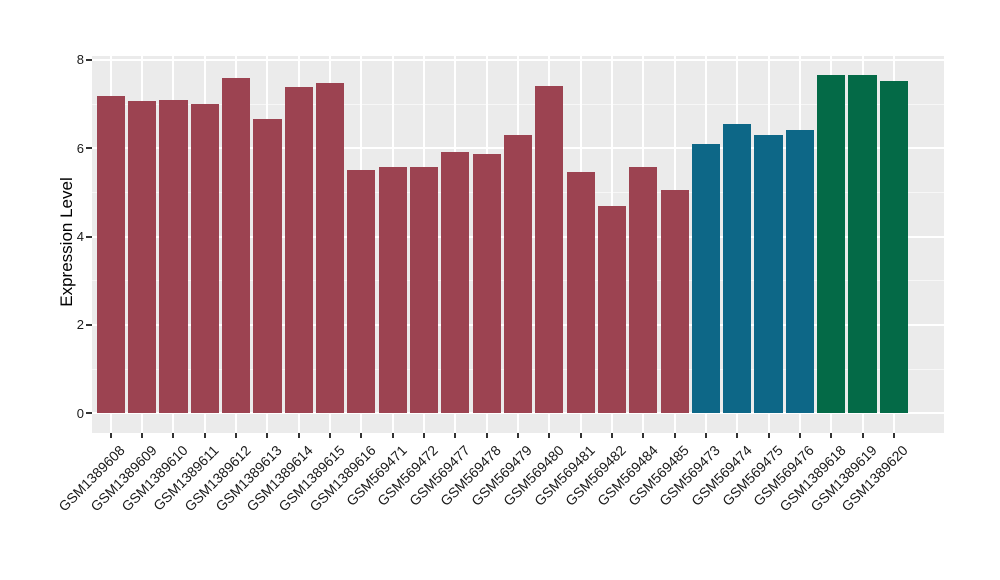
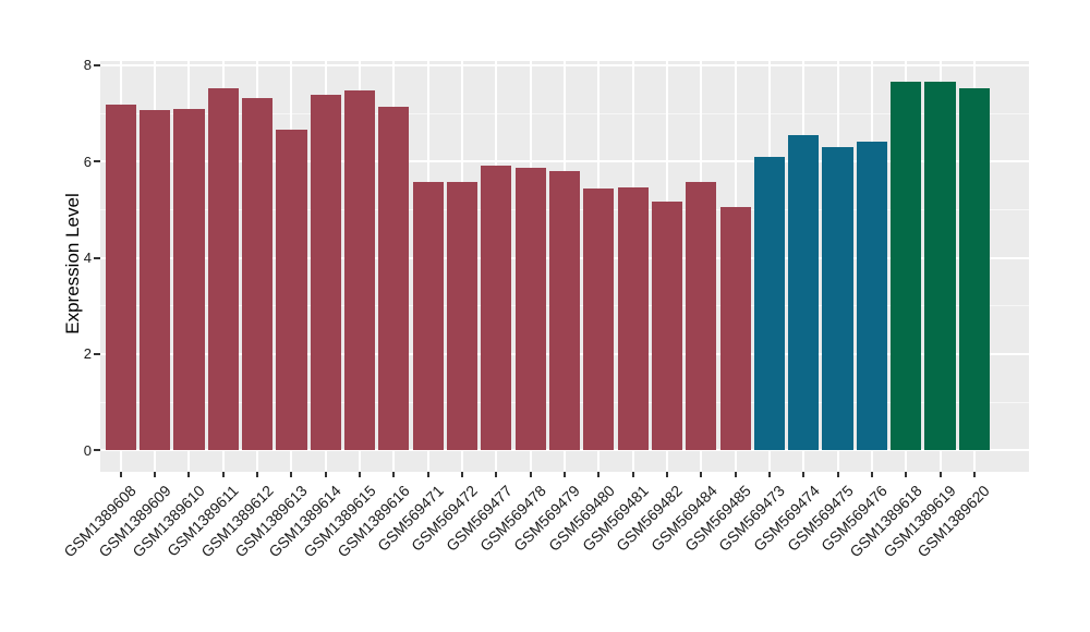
GSM1389611: 7.0 -> 7.5
GSM1389612: 7.6 -> 7.3
GSM1389616: 5.5 -> 7.1
GSM569479: 6.3 -> 5.8
GSM569480: 7.4 -> 5.4
GSM569482: 4.7 -> 5.2
